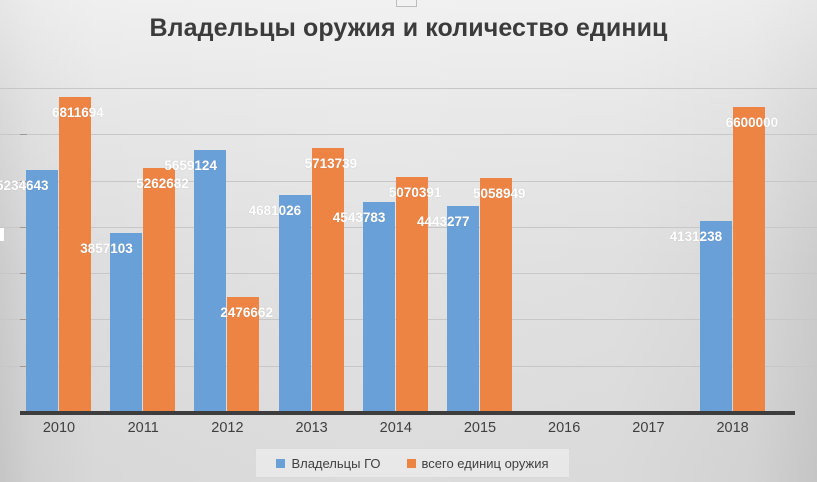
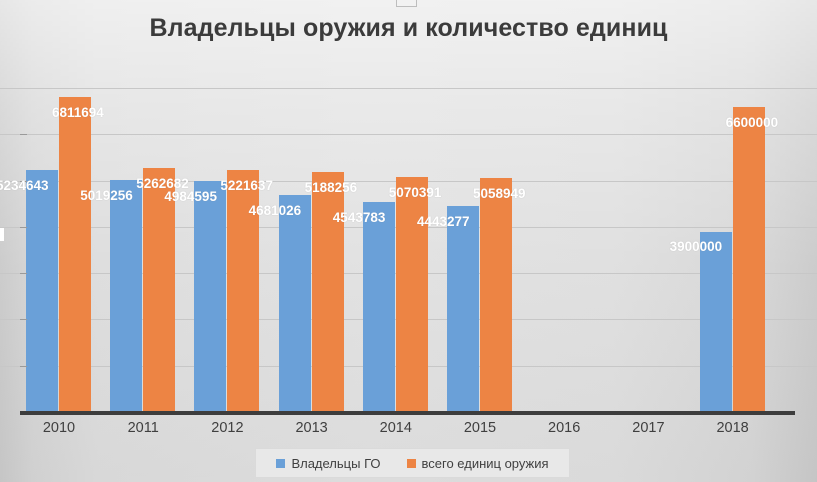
Владельцы ГО/2011: 3857103 -> 5019256
Владельцы ГО/2012: 5659124 -> 4984595
всего единиц оружия/2012: 2476662 -> 5221637
всего единиц оружия/2013: 5713739 -> 5188256
Владельцы ГО/2018: 4131238 -> 3900000
